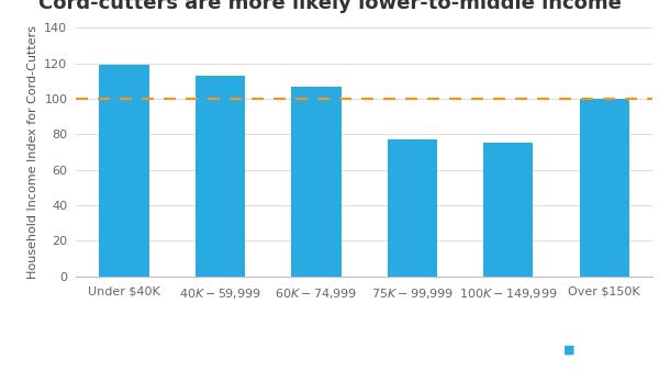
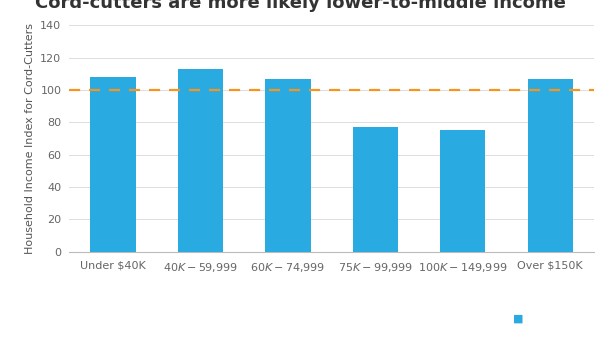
Under $40K: 119 -> 108
Over $150K: 100 -> 107
